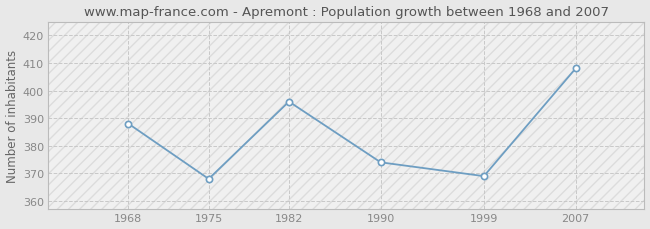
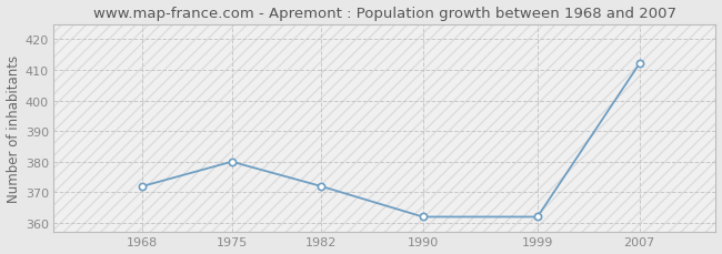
1968: 388 -> 372
1975: 368 -> 380
1982: 396 -> 372
1990: 374 -> 362
1999: 369 -> 362
2007: 408 -> 412
